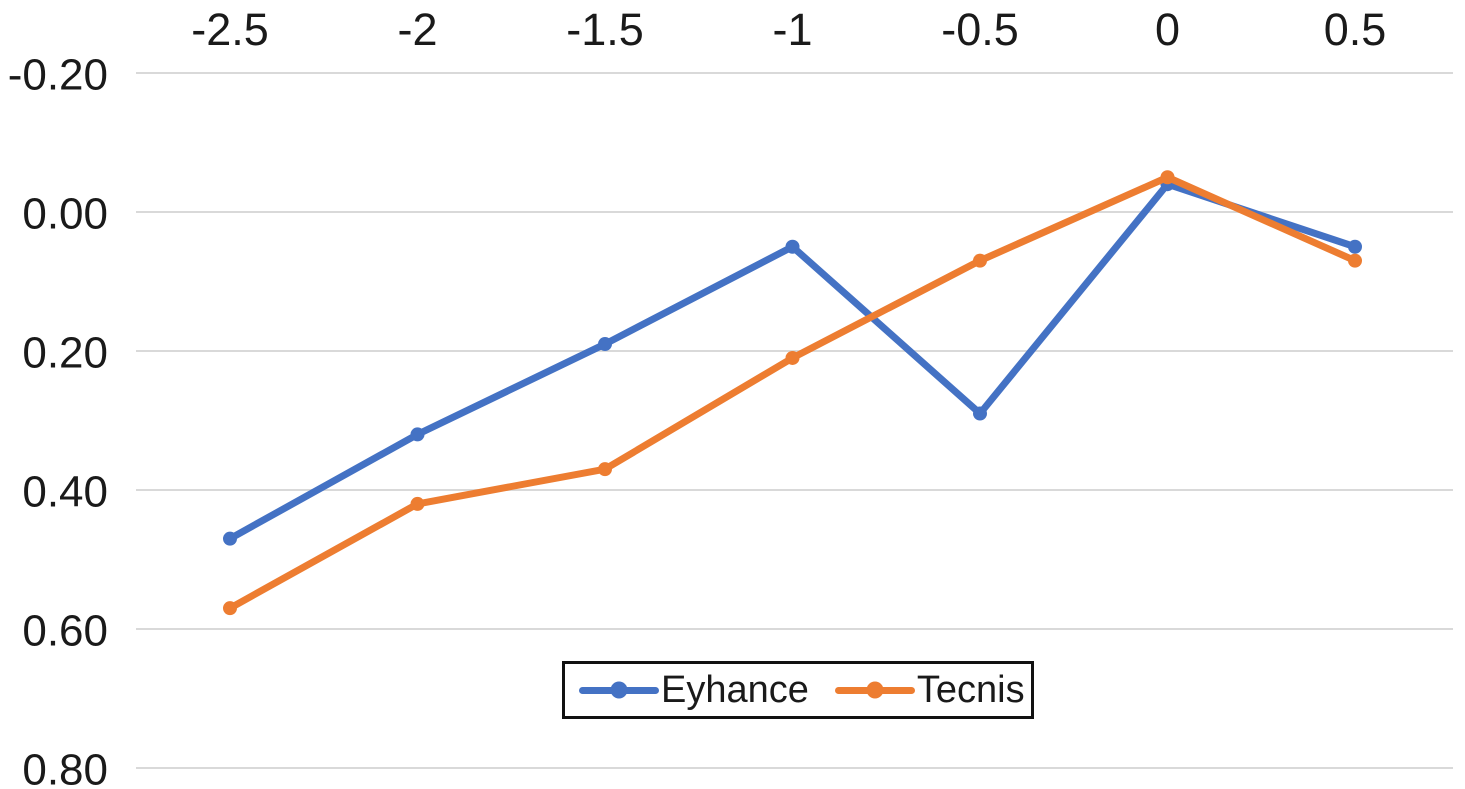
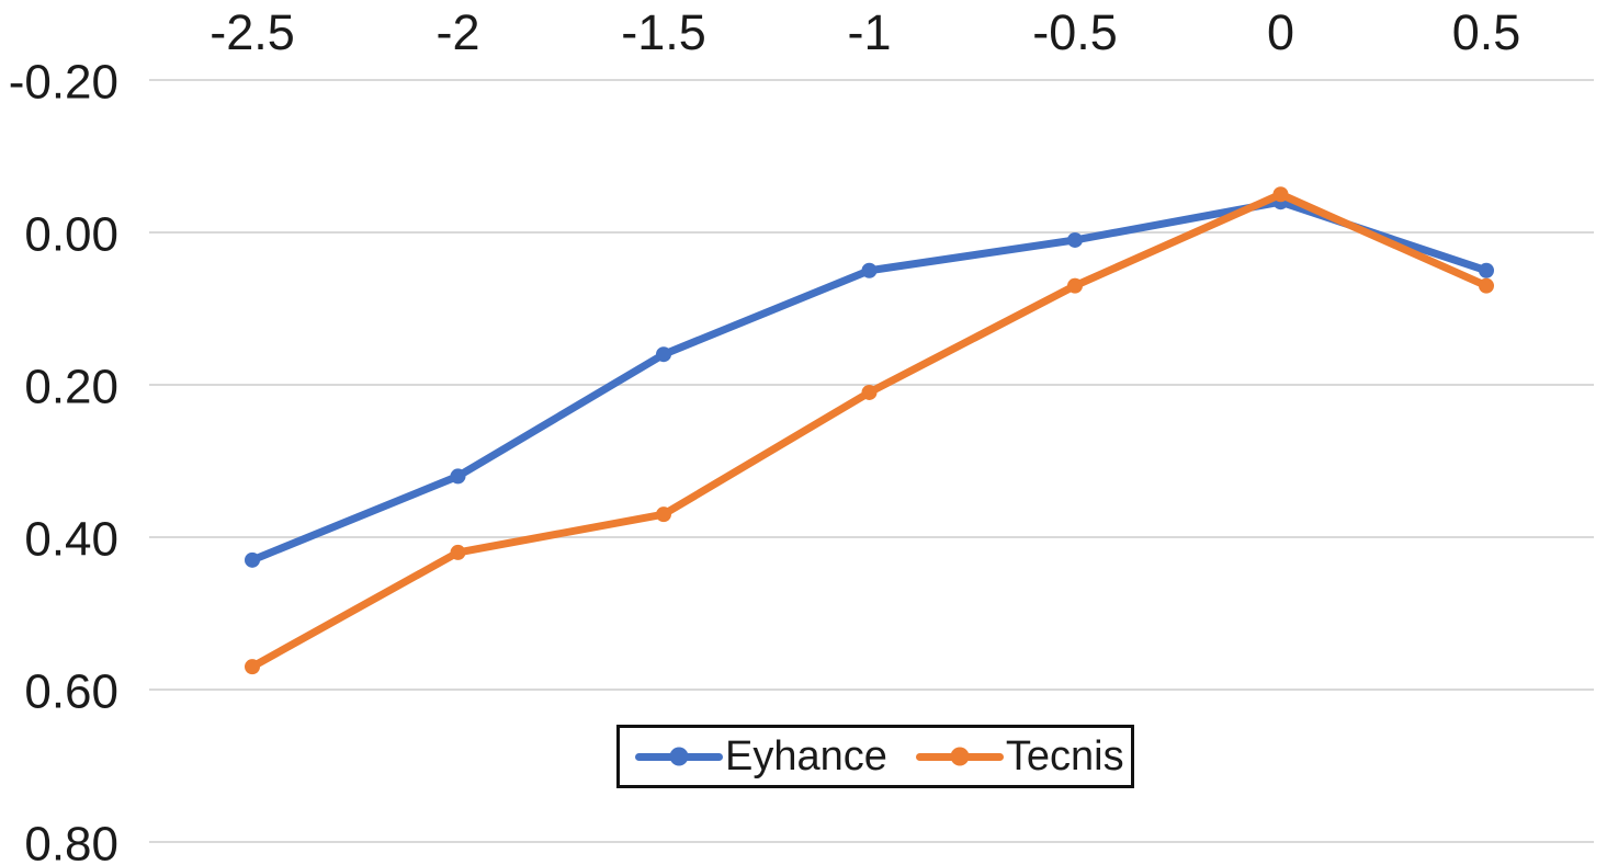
Eyhance/-2.5: 0.47 -> 0.43
Eyhance/-1.5: 0.19 -> 0.16
Eyhance/-0.5: 0.29 -> 0.01
